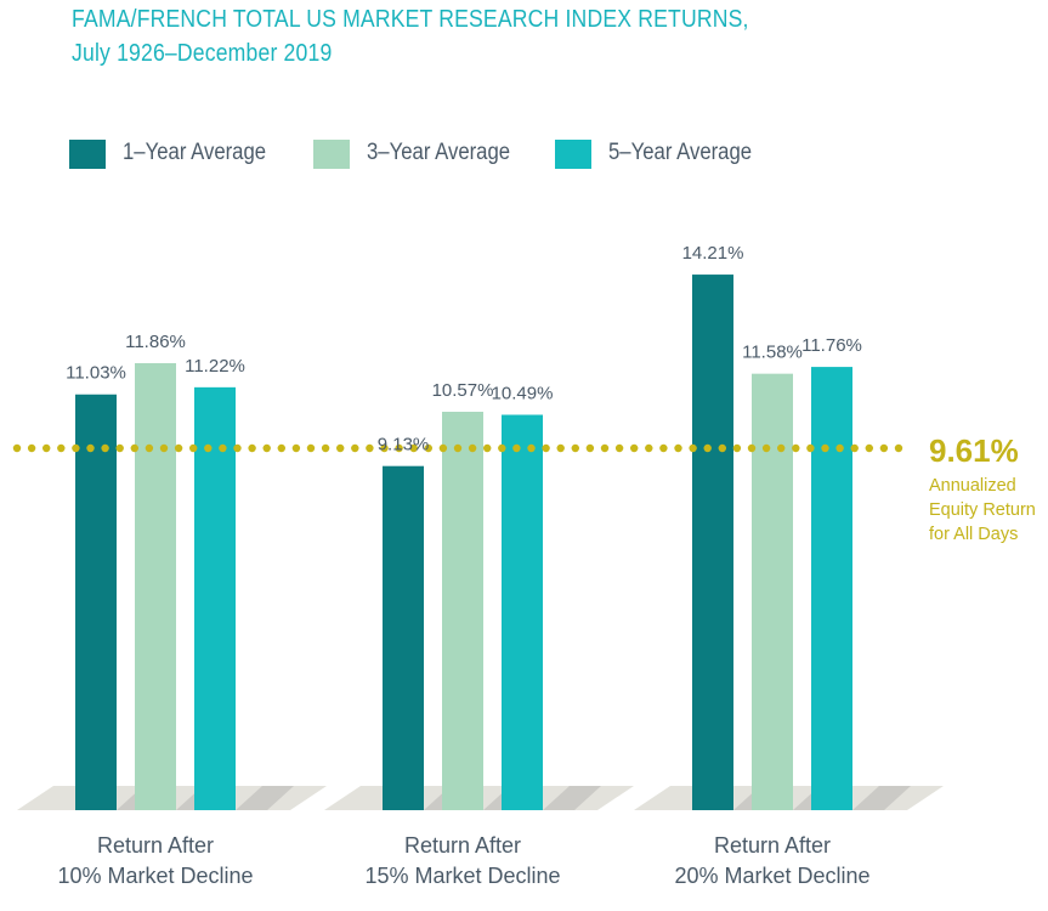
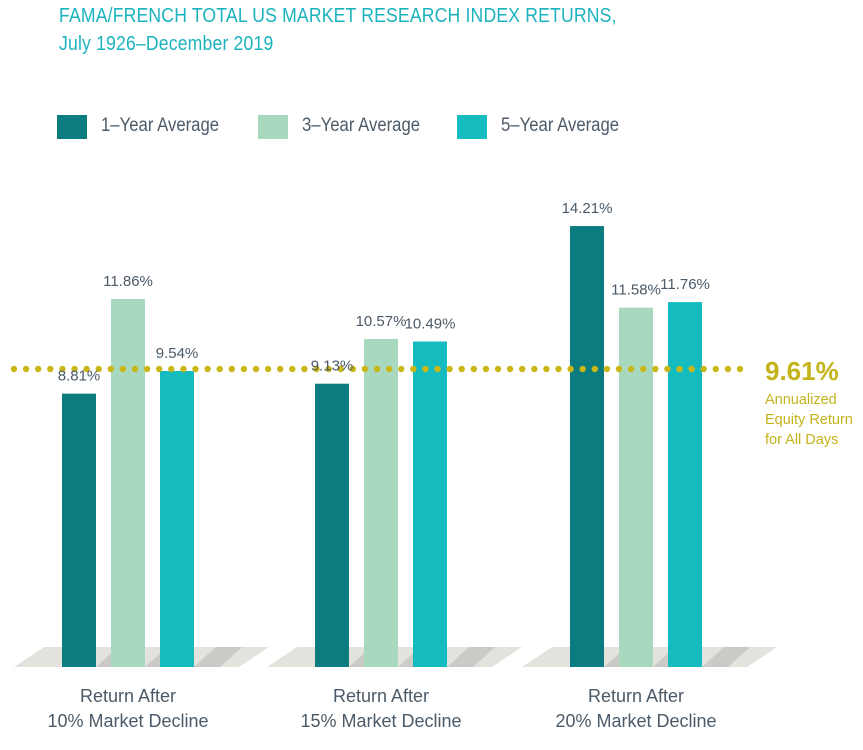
1–Year Average/Return After 10% Market Decline: 11.03% -> 8.81%
5–Year Average/Return After 10% Market Decline: 11.22% -> 9.54%
